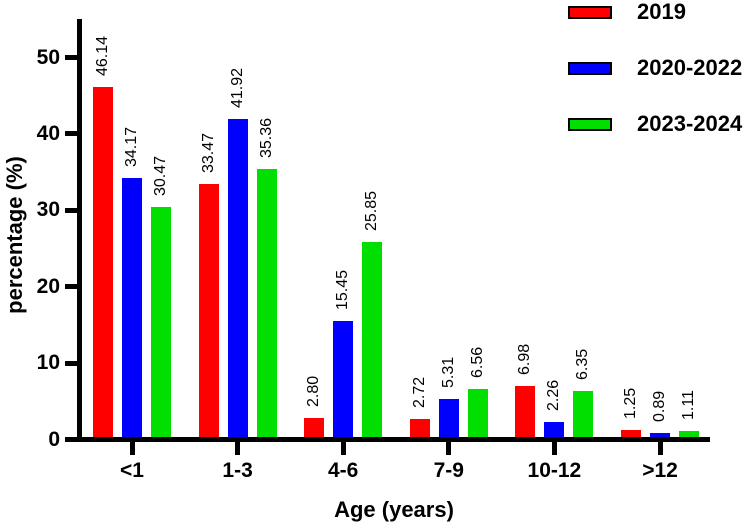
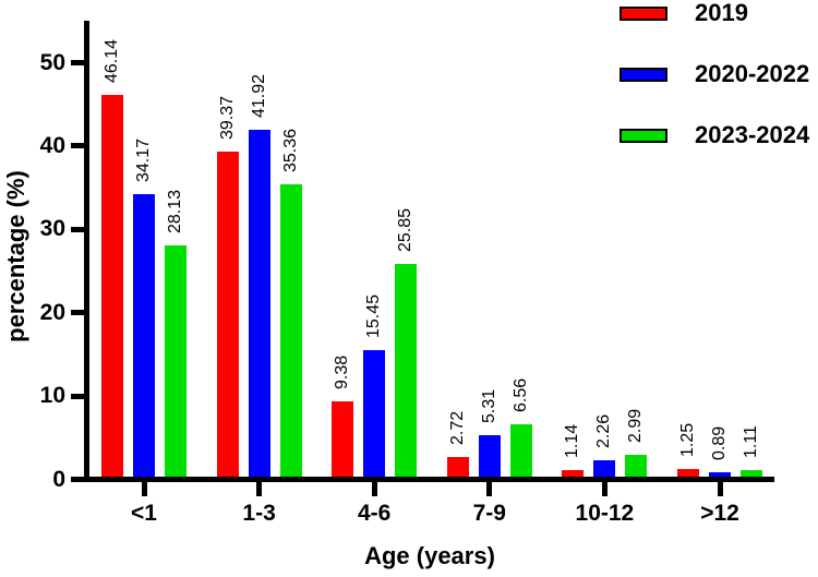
2023-2024/<1: 30.47 -> 28.13
2019/1-3: 33.47 -> 39.37
2019/4-6: 2.80 -> 9.38
2019/10-12: 6.98 -> 1.14
2023-2024/10-12: 6.35 -> 2.99
